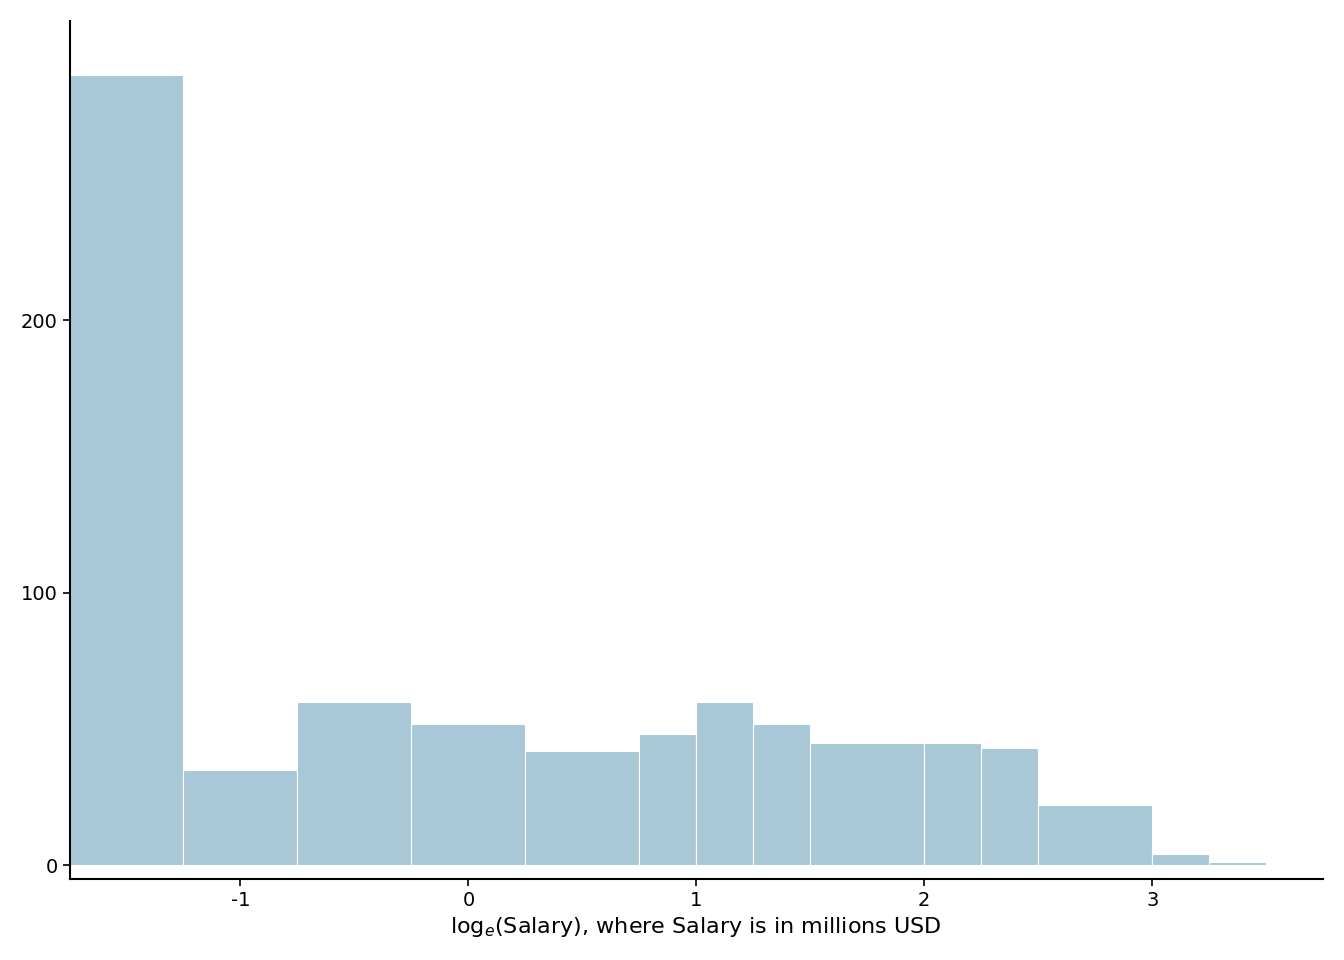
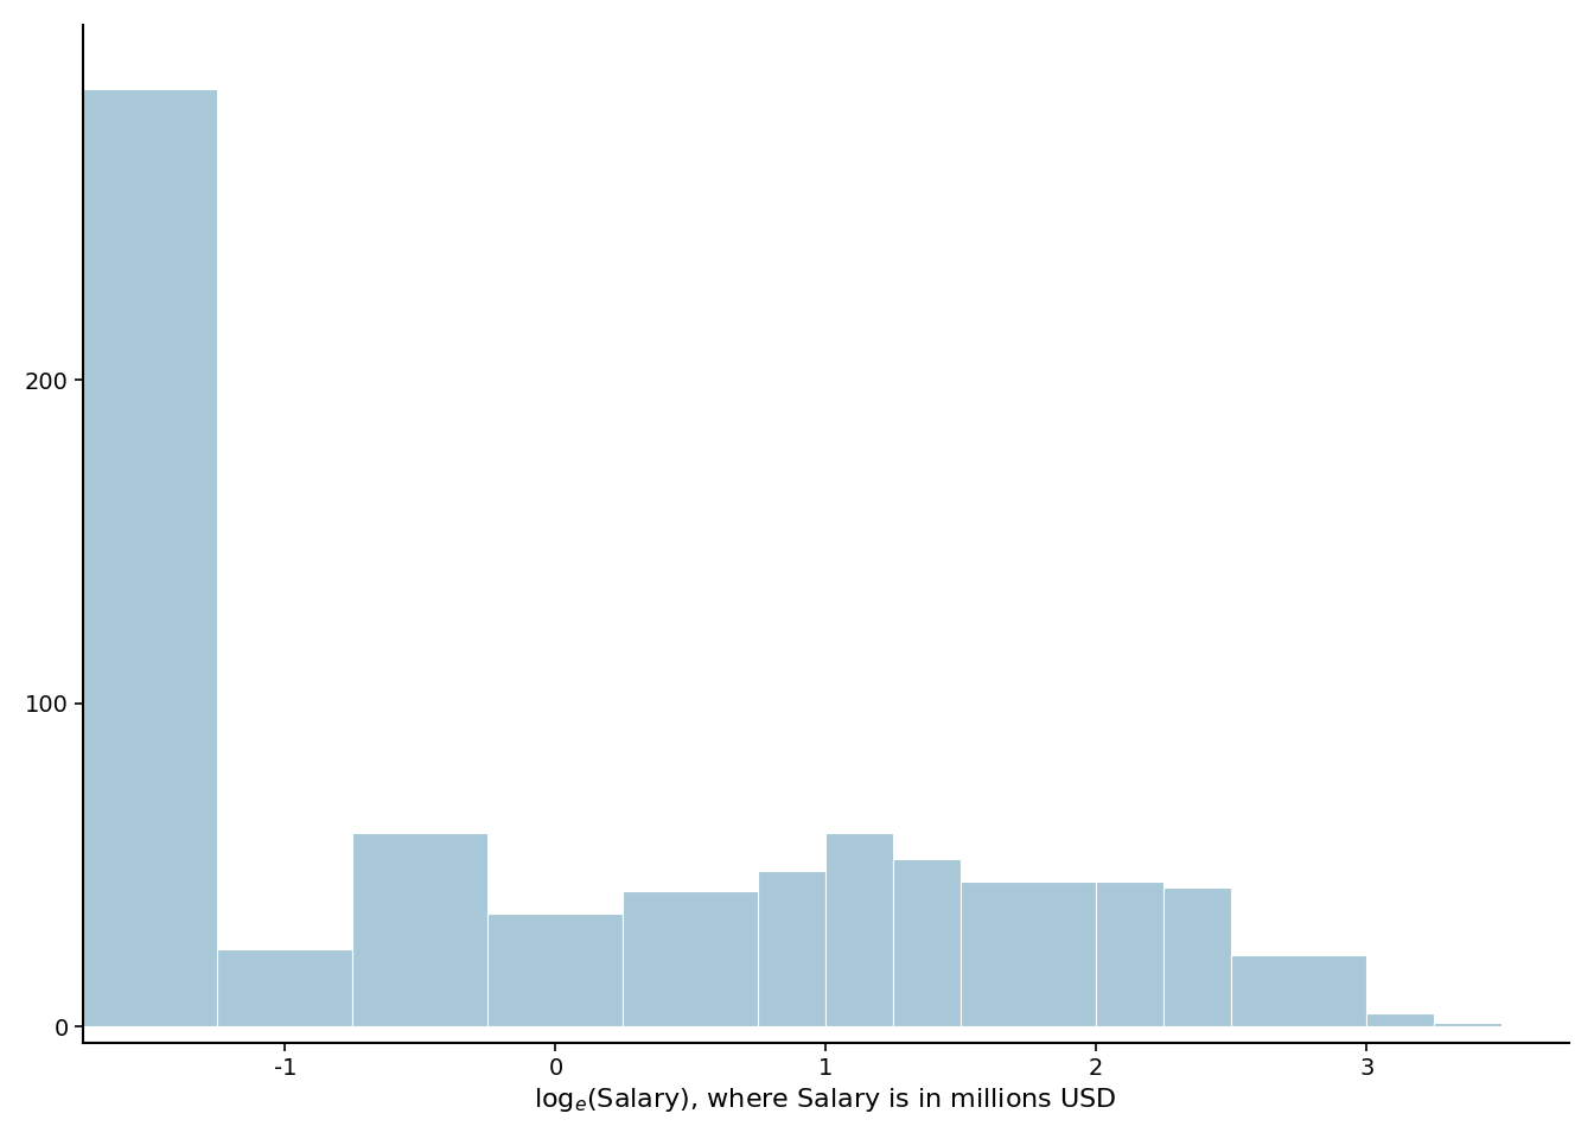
-1: 35 -> 24
0: 52 -> 35
